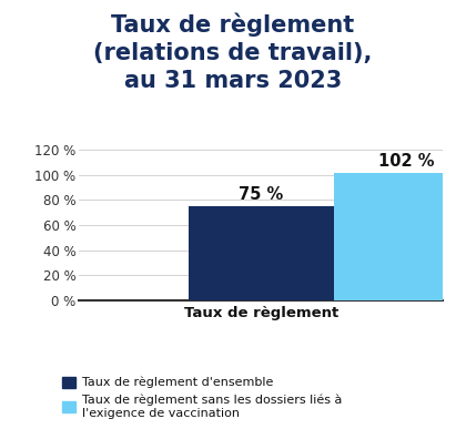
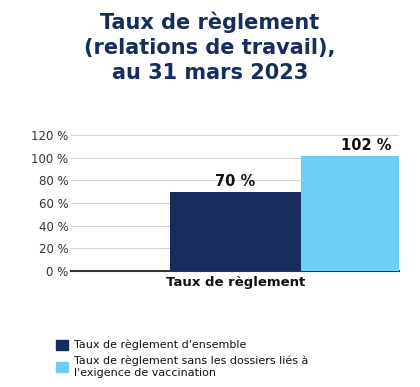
Taux de règlement: 75 -> 70
